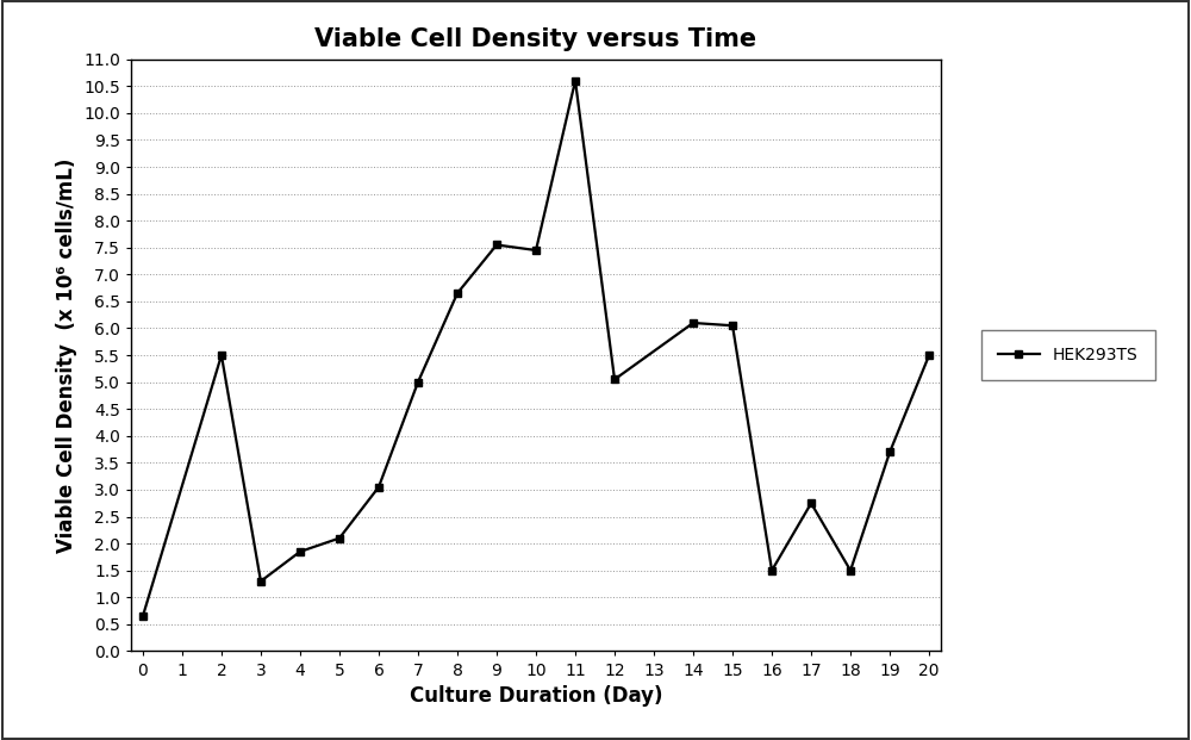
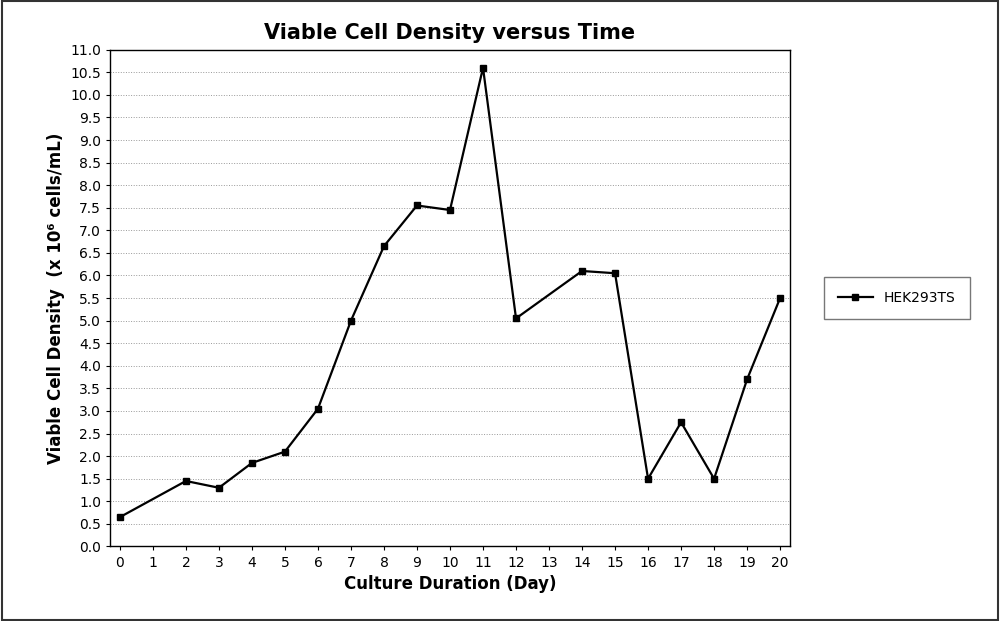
2: 5.50 -> 1.45
